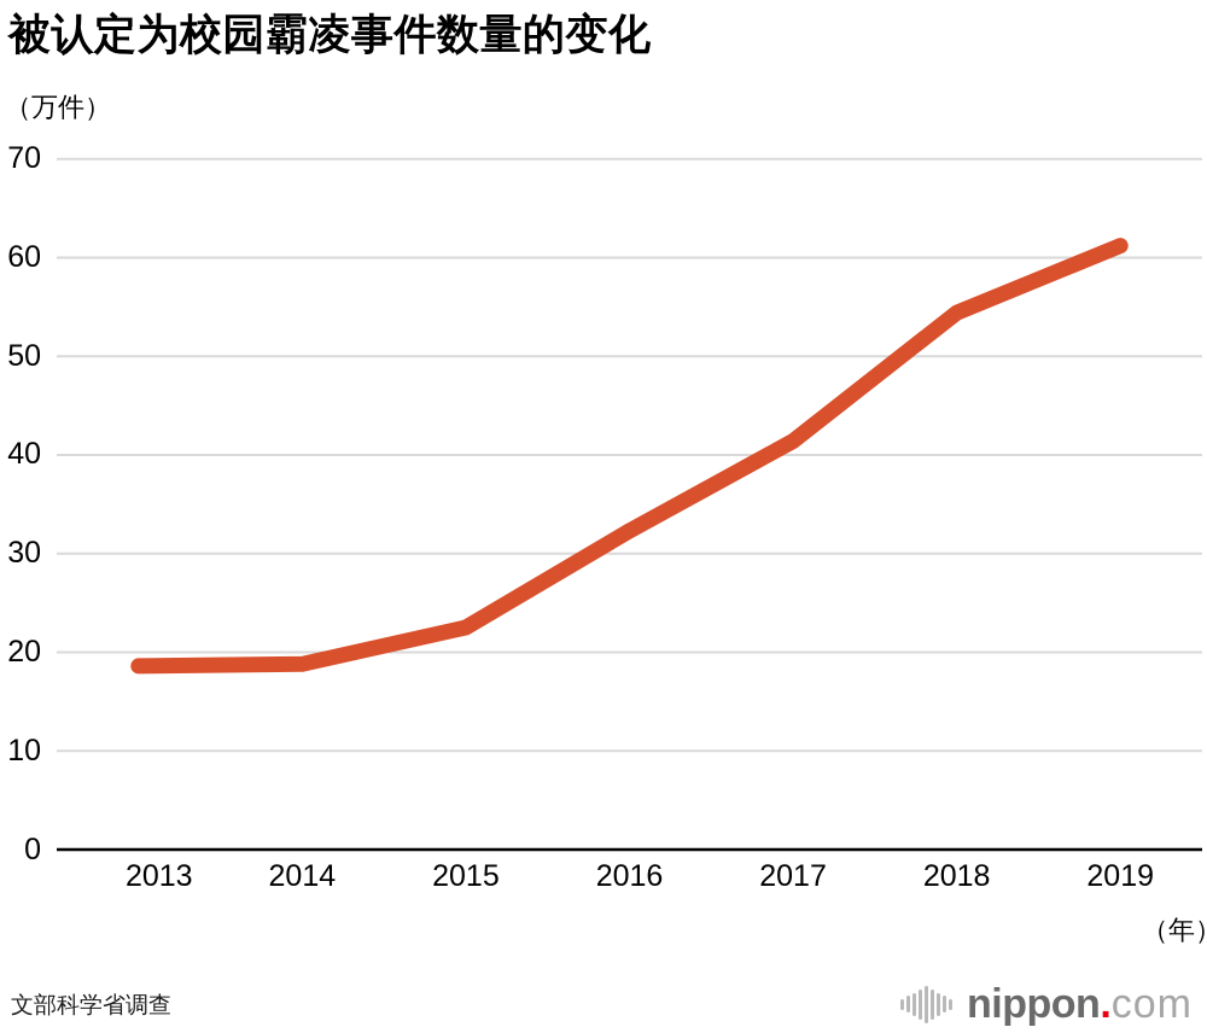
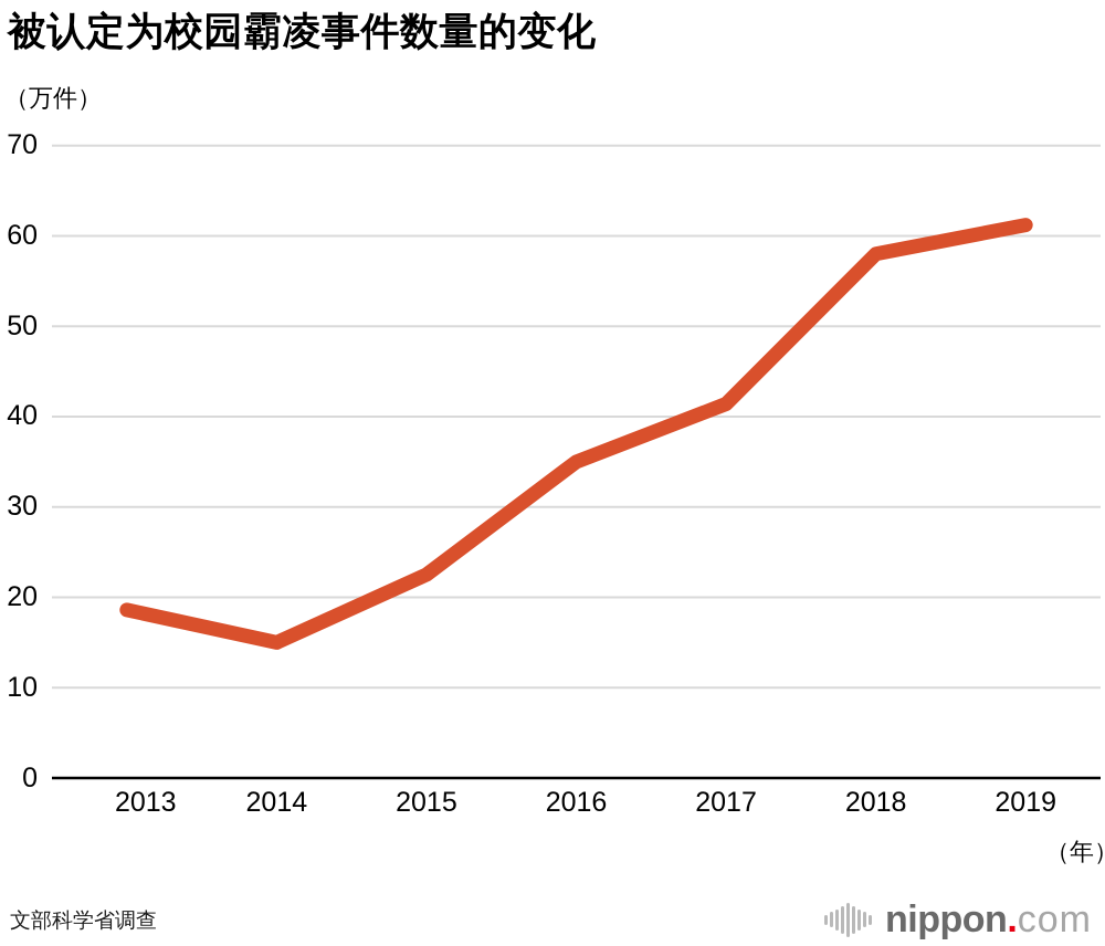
2014: 19 -> 15
2016: 32 -> 35
2018: 54 -> 58
